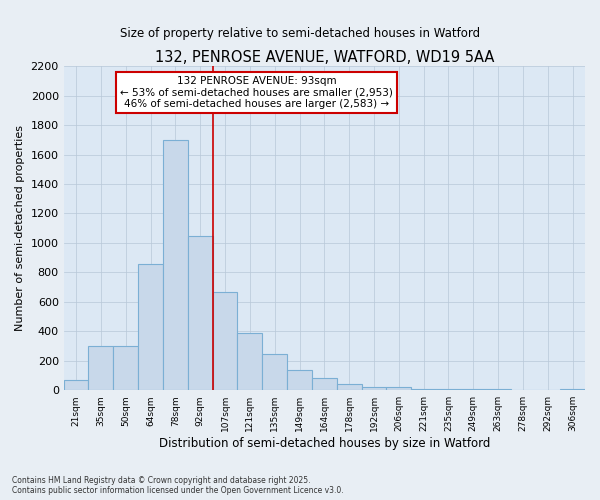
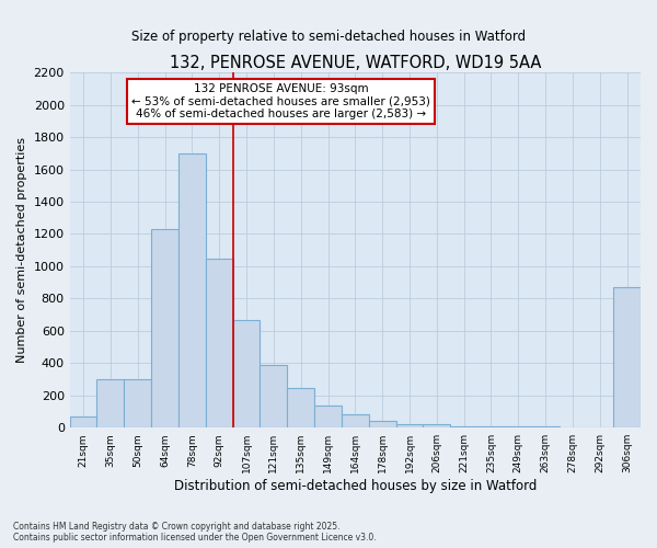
64sqm: 860 -> 1230
306sqm: 0 -> 870
